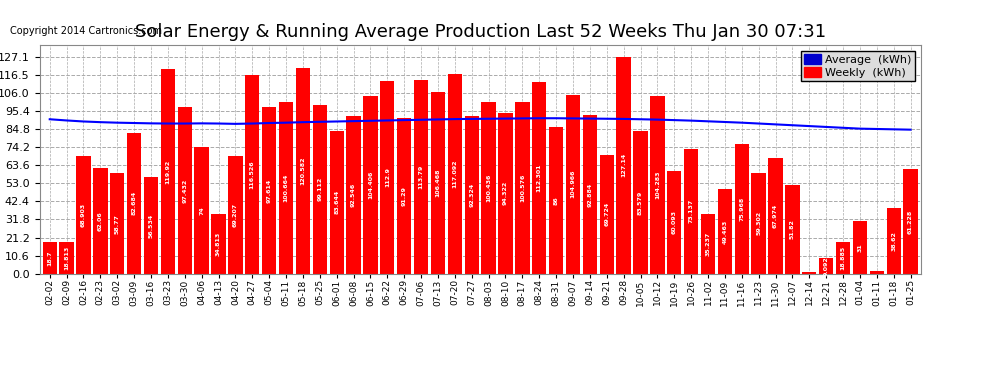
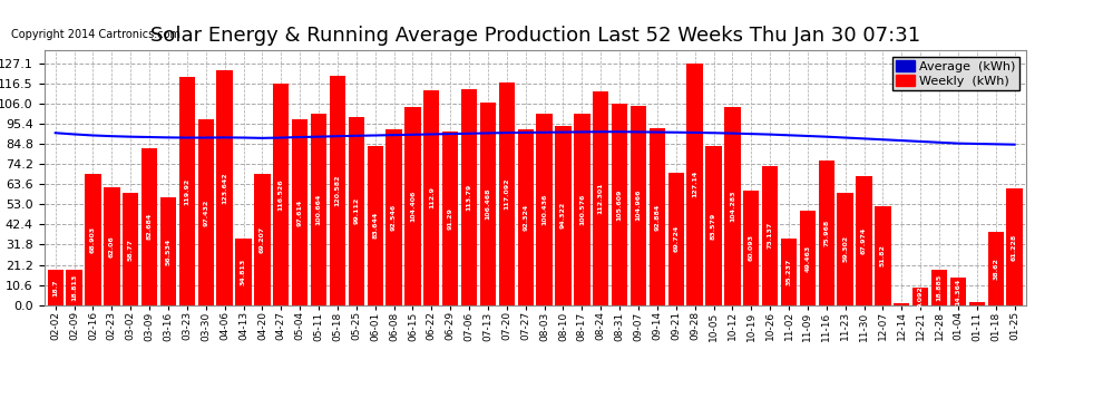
Weekly (kWh)/04-06: 74 -> 124
Weekly (kWh)/08-31: 86 -> 106
Weekly (kWh)/01-04: 31 -> 14
